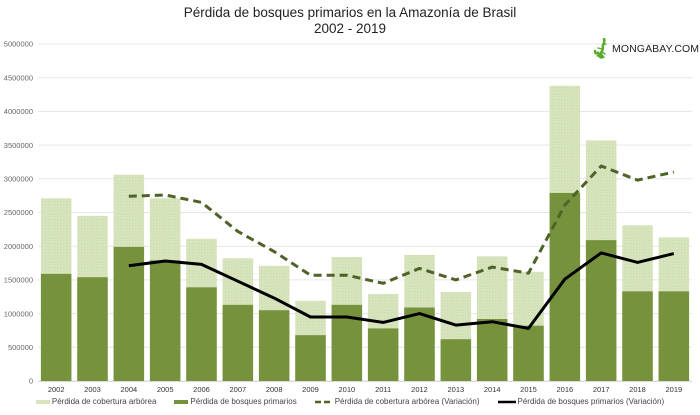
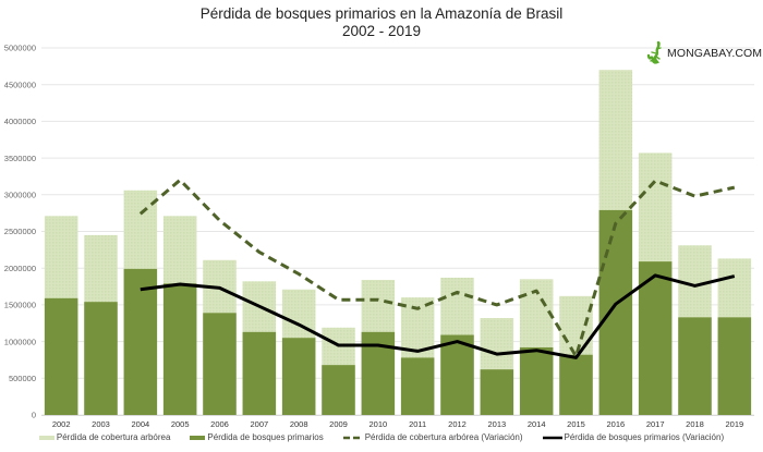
Pérdida de cobertura arbórea (Variación)/2005: 2800000 -> 3200000
Pérdida de cobertura arbórea/2011: 1300000 -> 1600000
Pérdida de cobertura arbórea (Variación)/2015: 1600000 -> 800000
Pérdida de cobertura arbórea/2016: 4400000 -> 4700000
